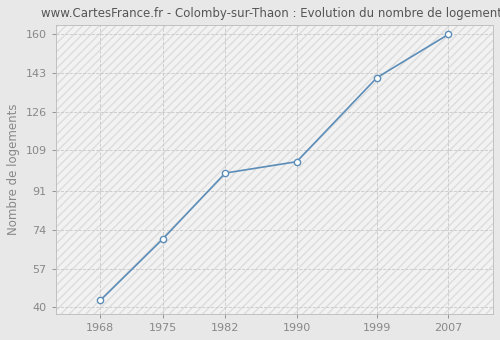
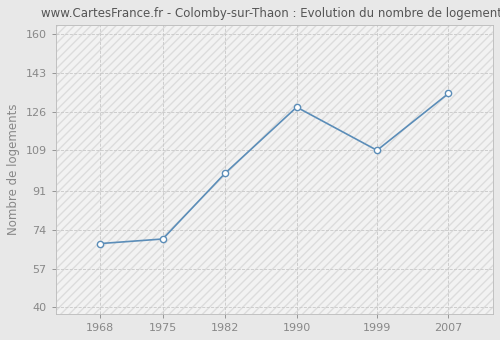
1968: 43 -> 68
1990: 104 -> 128
1999: 141 -> 109
2007: 160 -> 134
